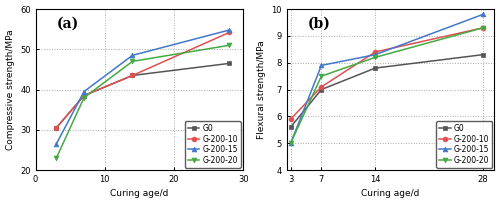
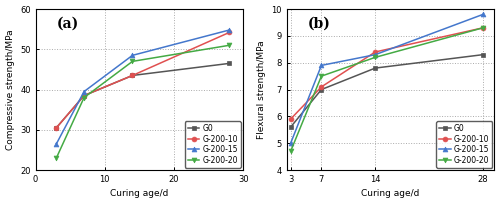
G-200-20/3: 5.0 -> 4.7
